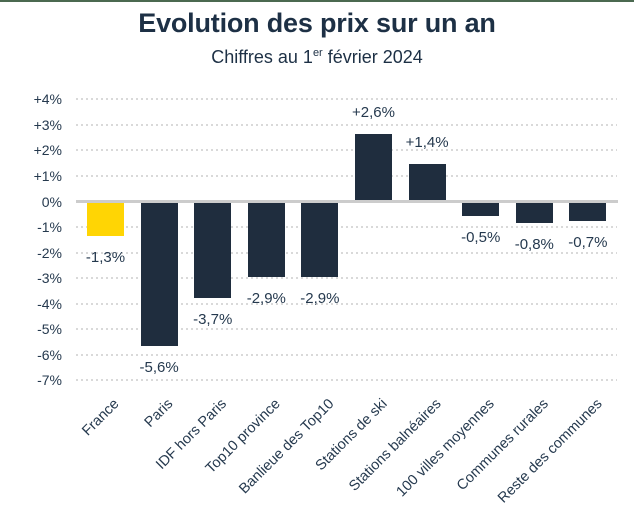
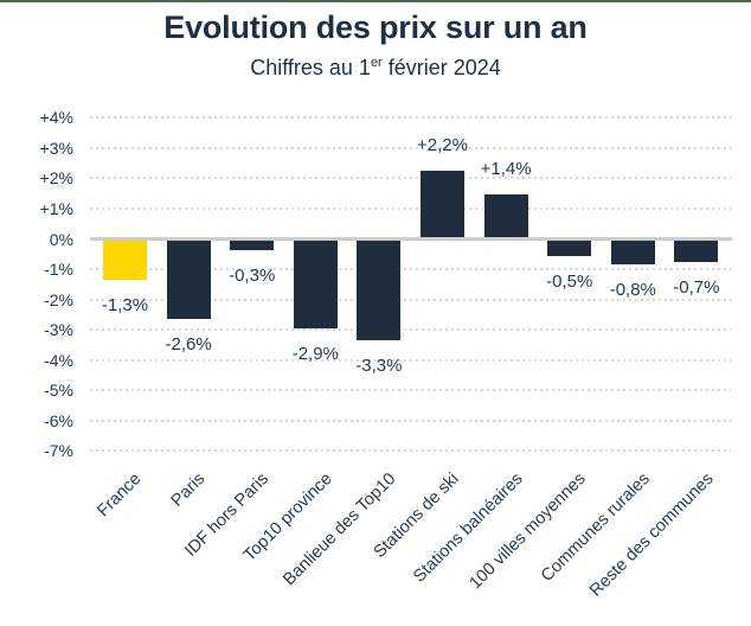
Paris: -5,6% -> -2,6%
IDF hors Paris: -3,7% -> -0,3%
Banlieue des Top10: -2,9% -> -3,3%
Stations de ski: +2,6% -> +2,2%
